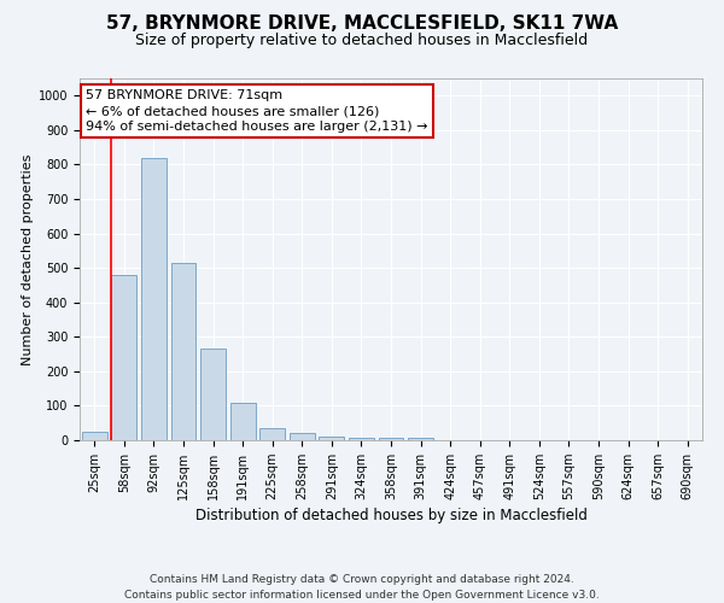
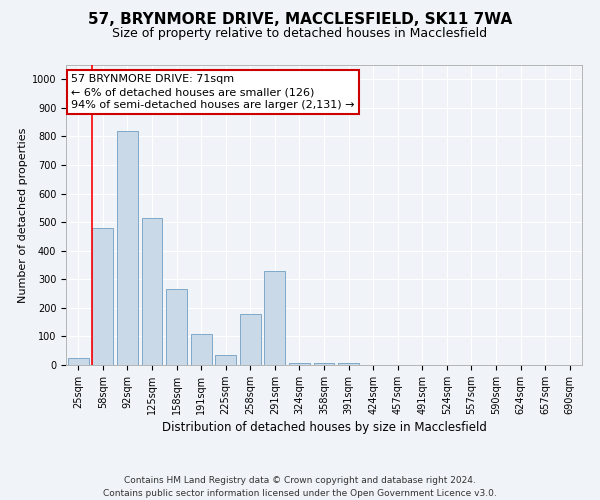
258sqm: 20 -> 180
291sqm: 10 -> 330
